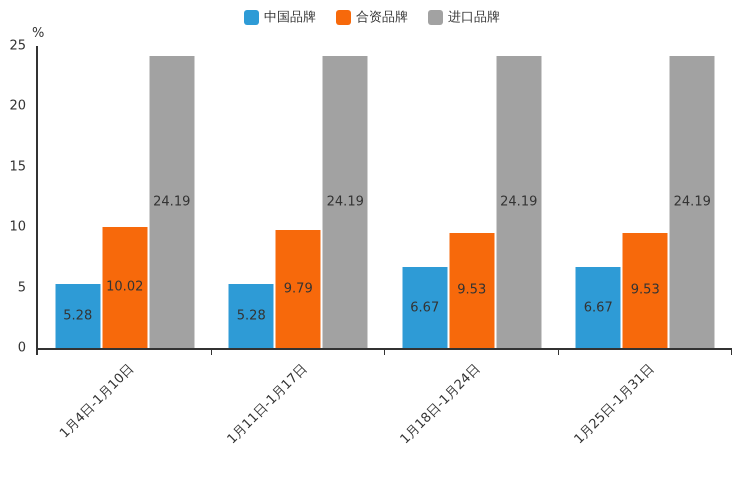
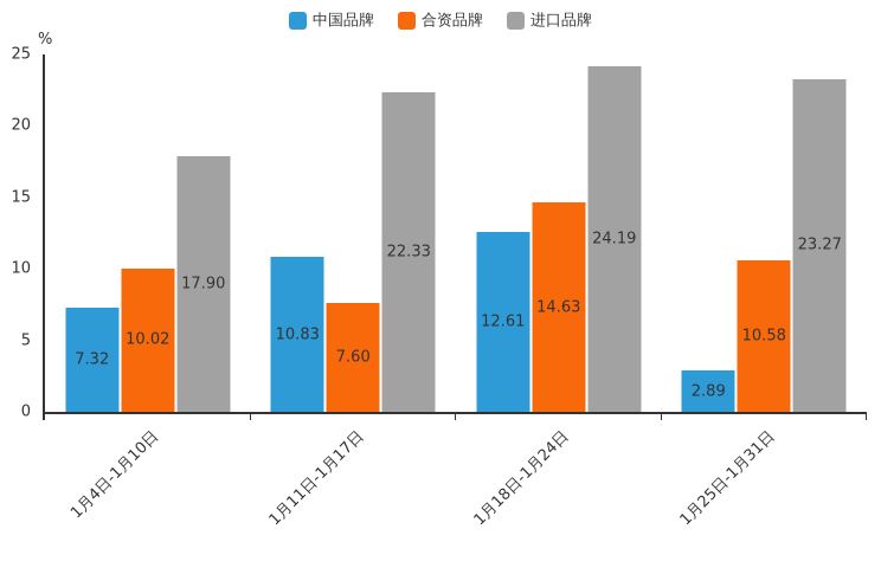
中国品牌/1月4日-1月10日: 5.28 -> 7.32
进口品牌/1月4日-1月10日: 24.19 -> 17.90
中国品牌/1月11日-1月17日: 5.28 -> 10.83
合资品牌/1月11日-1月17日: 9.79 -> 7.60
进口品牌/1月11日-1月17日: 24.19 -> 22.33
中国品牌/1月18日-1月24日: 6.67 -> 12.61
合资品牌/1月18日-1月24日: 9.53 -> 14.63
中国品牌/1月25日-1月31日: 6.67 -> 2.89
合资品牌/1月25日-1月31日: 9.53 -> 10.58
进口品牌/1月25日-1月31日: 24.19 -> 23.27
